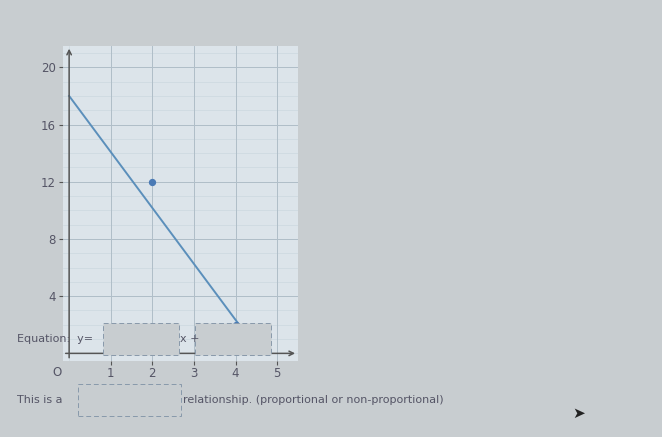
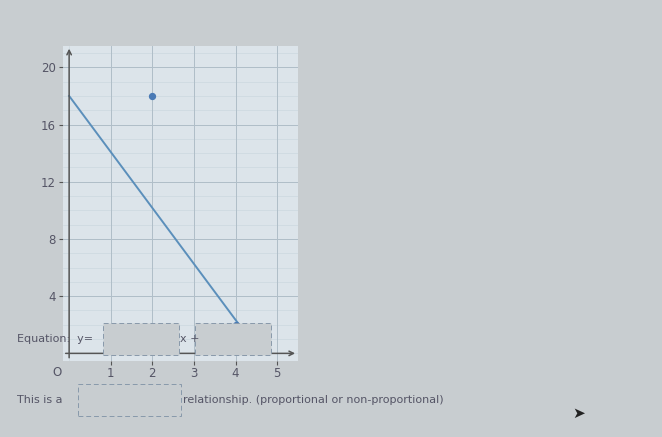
2: 12 -> 18
